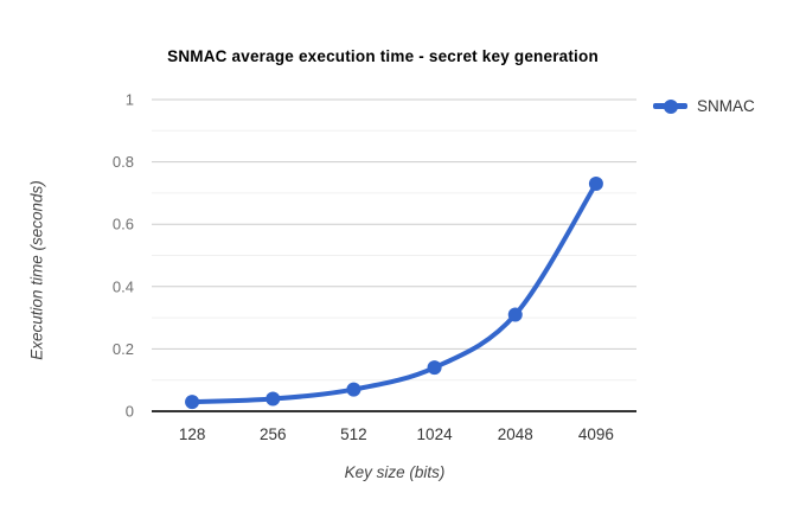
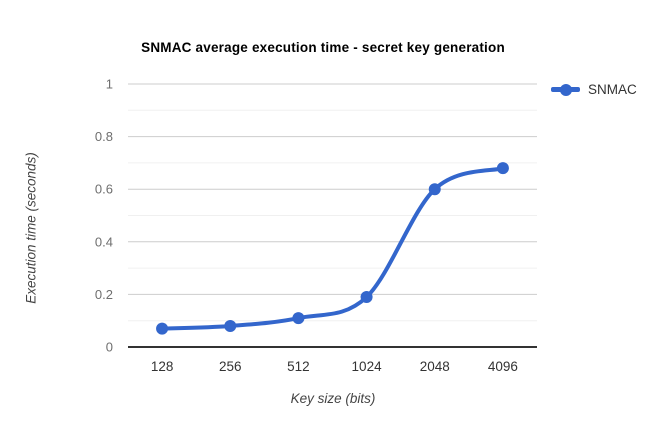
128: 0.03 -> 0.07
256: 0.04 -> 0.08
512: 0.07 -> 0.11
1024: 0.14 -> 0.19
2048: 0.31 -> 0.60
4096: 0.73 -> 0.68
